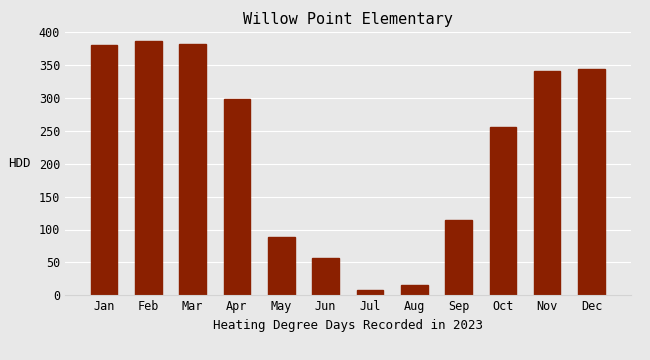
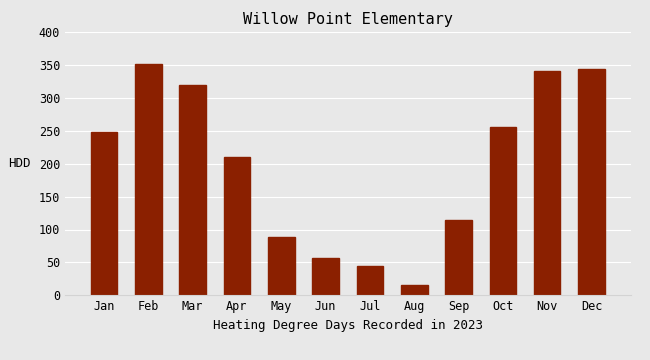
Jan: 381 -> 248
Feb: 387 -> 352
Mar: 383 -> 320
Apr: 299 -> 210
Jul: 8 -> 44
